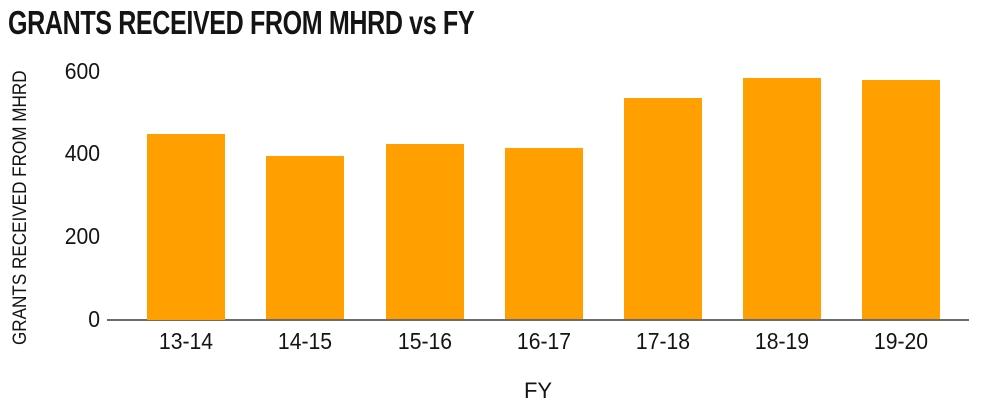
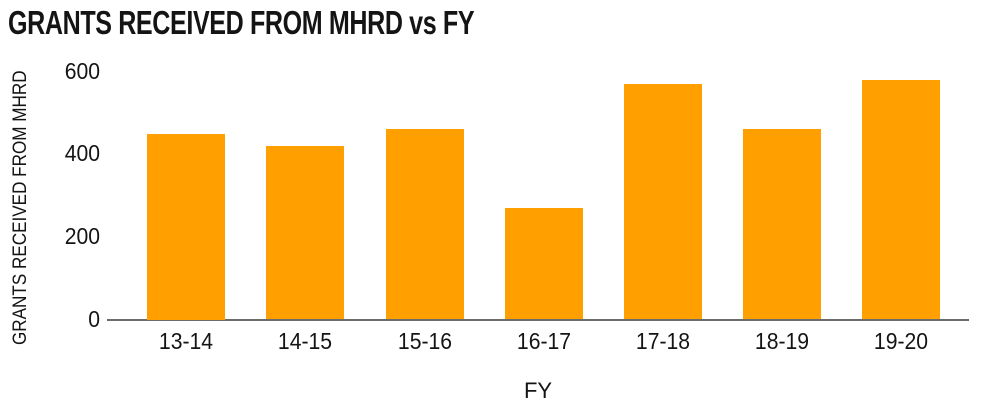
14-15: 400 -> 420
15-16: 420 -> 460
16-17: 420 -> 270
17-18: 540 -> 570
18-19: 580 -> 460
